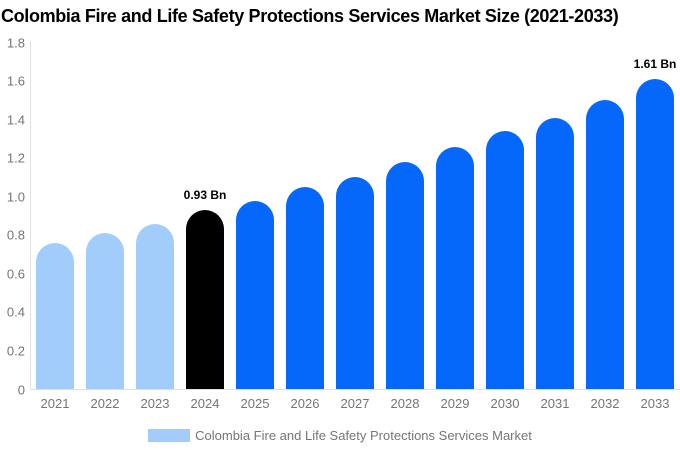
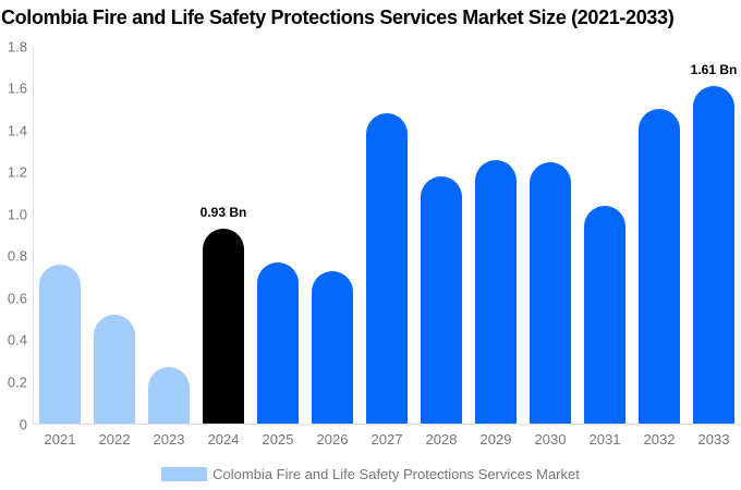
2022: 0.81 -> 0.52
2023: 0.86 -> 0.27
2025: 0.98 -> 0.77
2026: 1.05 -> 0.73
2027: 1.10 -> 1.48
2030: 1.34 -> 1.25
2031: 1.41 -> 1.04
